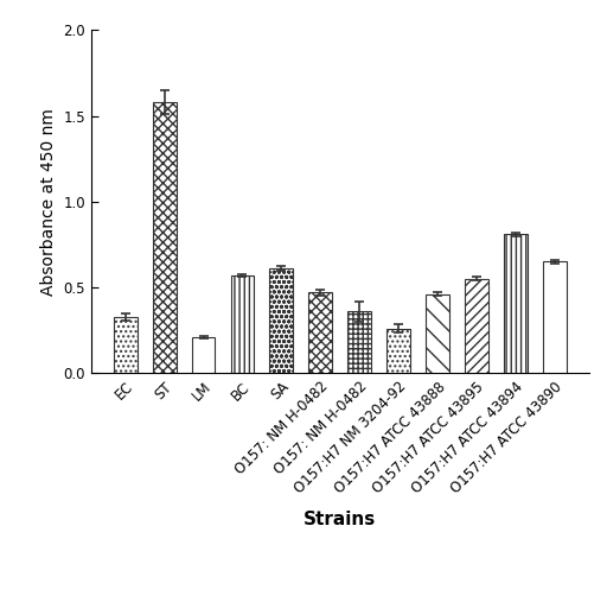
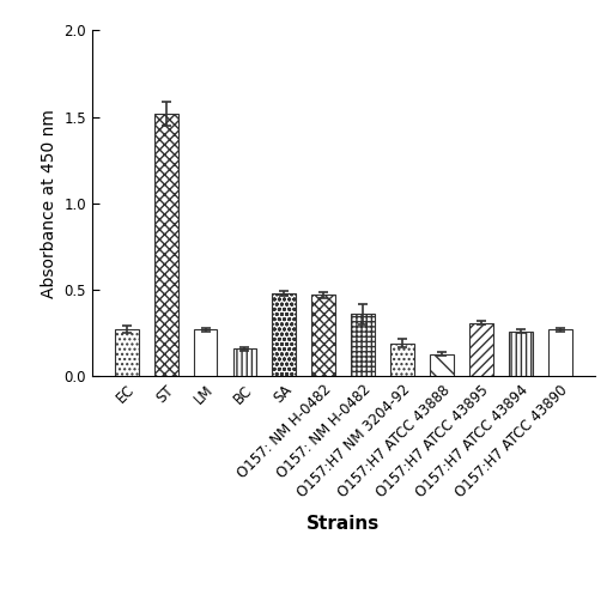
EC: 0.33 -> 0.27
ST: 1.58 -> 1.52
LM: 0.21 -> 0.27
BC: 0.57 -> 0.16
SA: 0.61 -> 0.48
O157:H7 NM 3204-92: 0.26 -> 0.19
O157:H7 ATCC 43888: 0.46 -> 0.13
O157:H7 ATCC 43895: 0.55 -> 0.31
O157:H7 ATCC 43894: 0.81 -> 0.26
O157:H7 ATCC 43890: 0.65 -> 0.27
